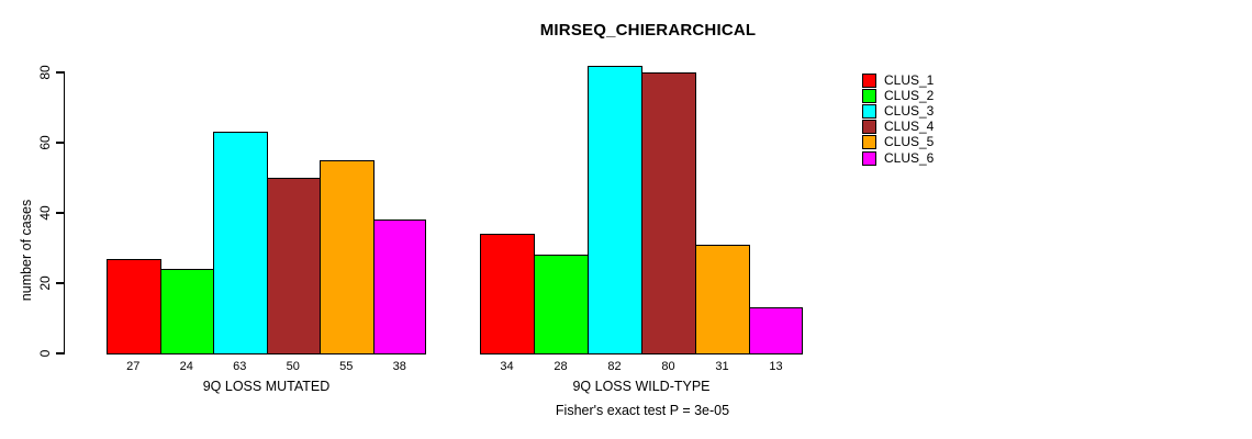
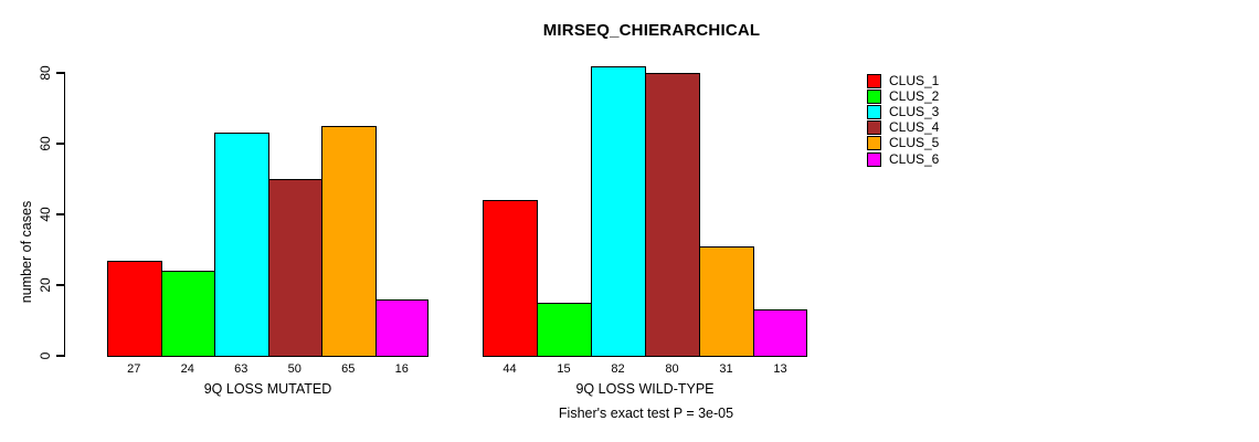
CLUS_5/9Q LOSS MUTATED: 55 -> 65
CLUS_6/9Q LOSS MUTATED: 38 -> 16
CLUS_1/9Q LOSS WILD-TYPE: 34 -> 44
CLUS_2/9Q LOSS WILD-TYPE: 28 -> 15
